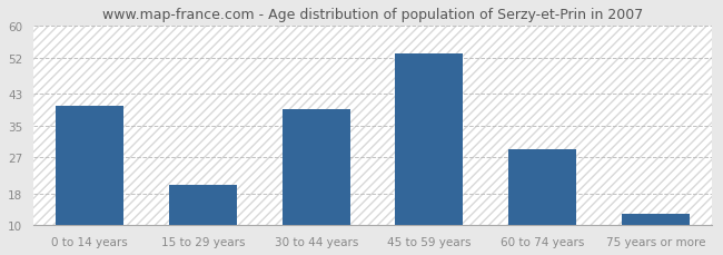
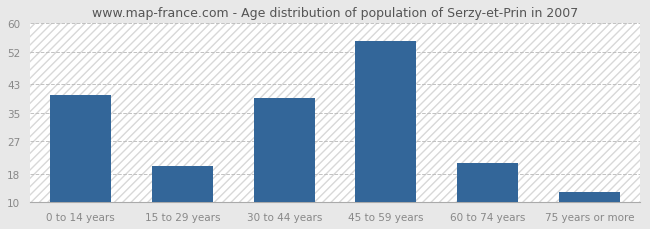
45 to 59 years: 53 -> 55
60 to 74 years: 29 -> 21
